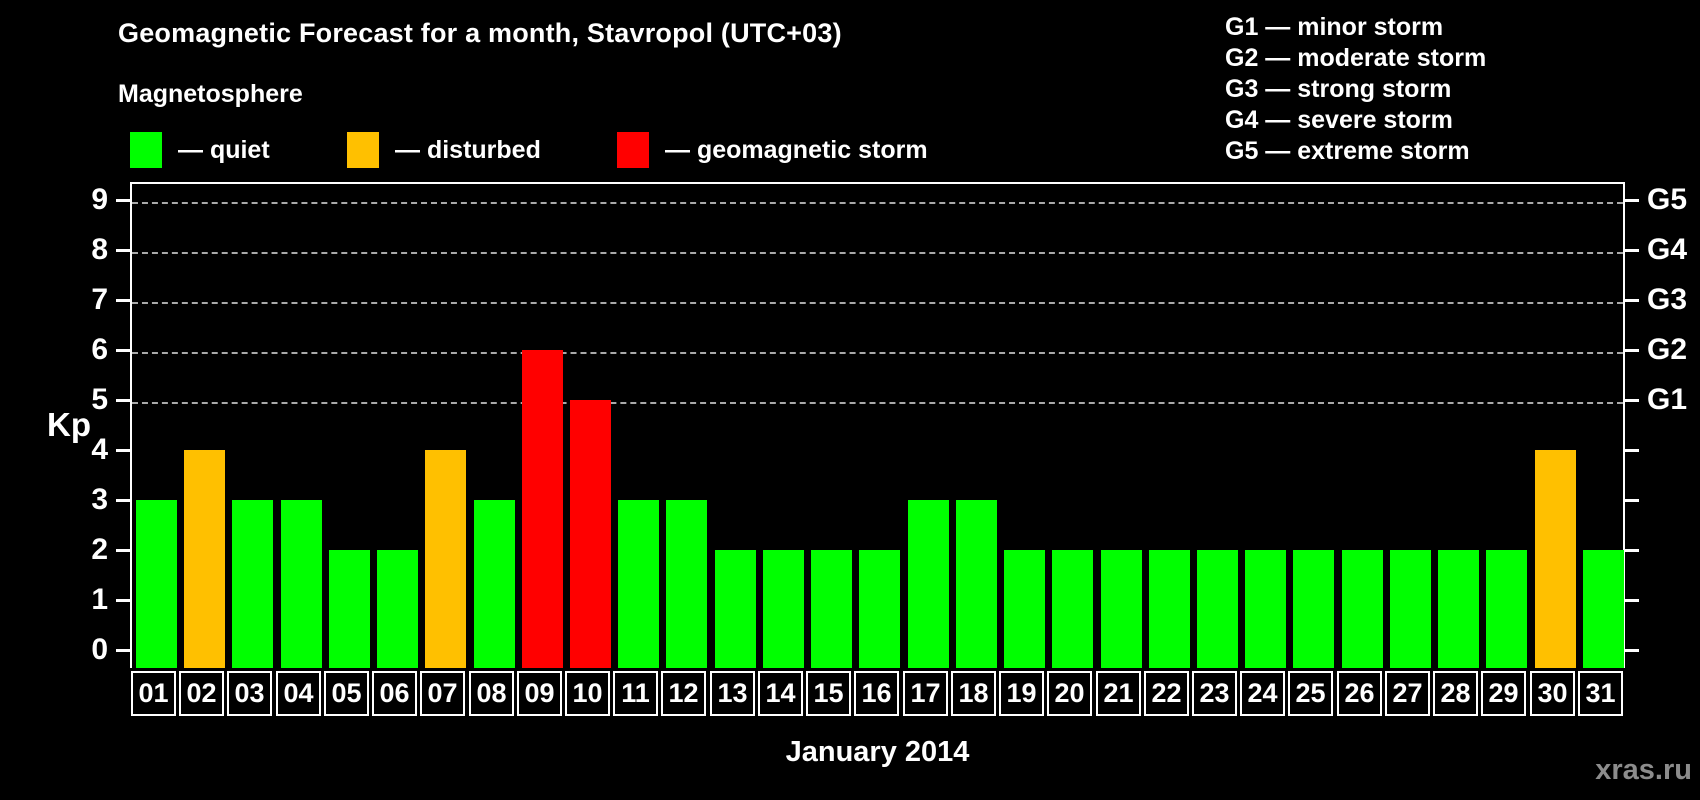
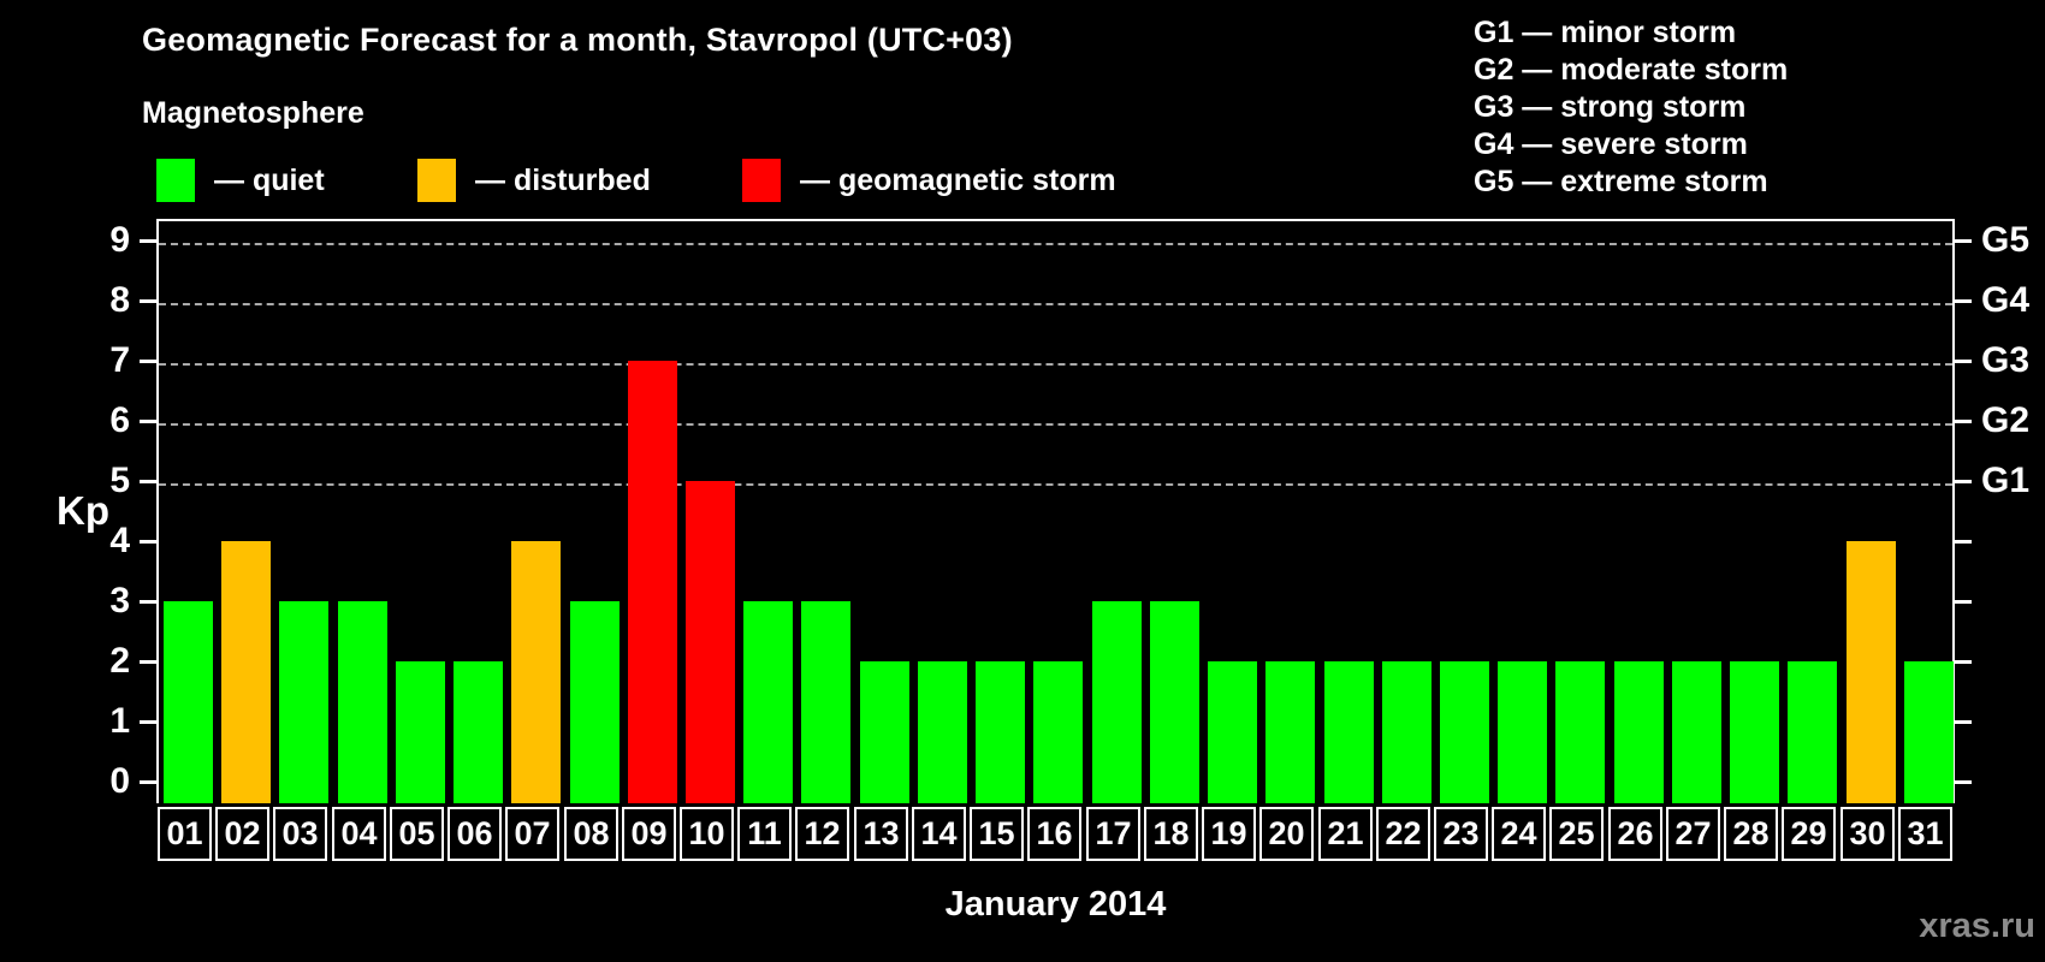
09: 6 -> 7
